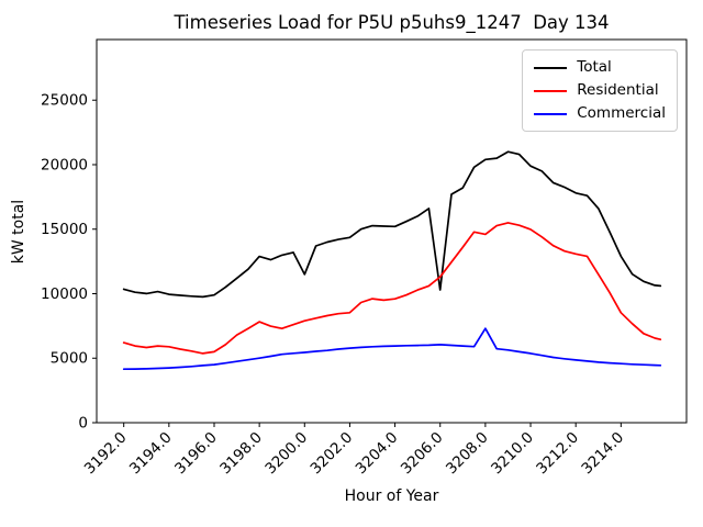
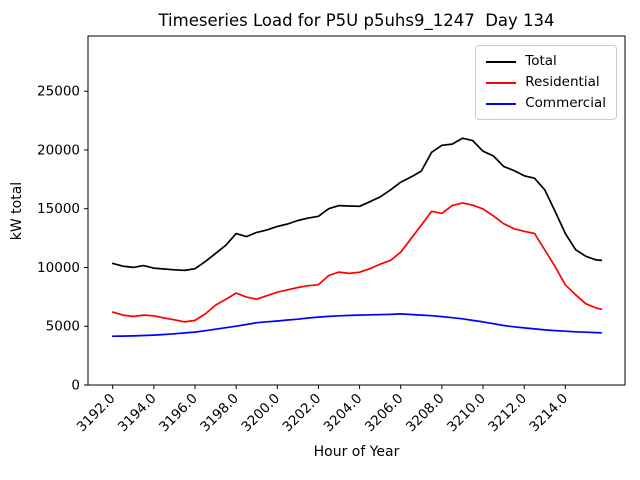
Total/3200.0: 11500 -> 13500
Total/3206.0: 10300 -> 17300
Commercial/3208.0: 7300 -> 5800
